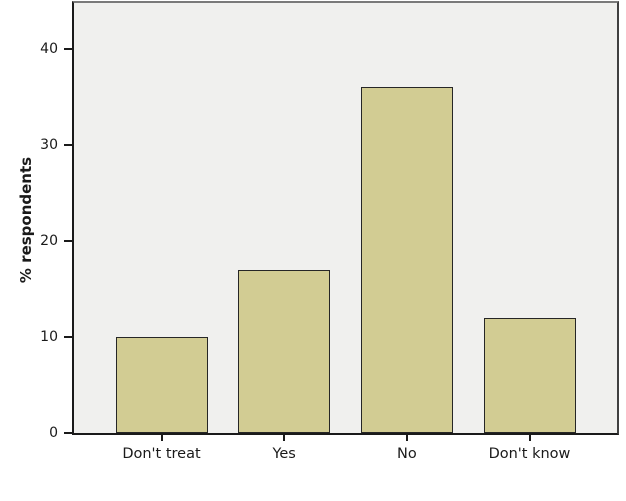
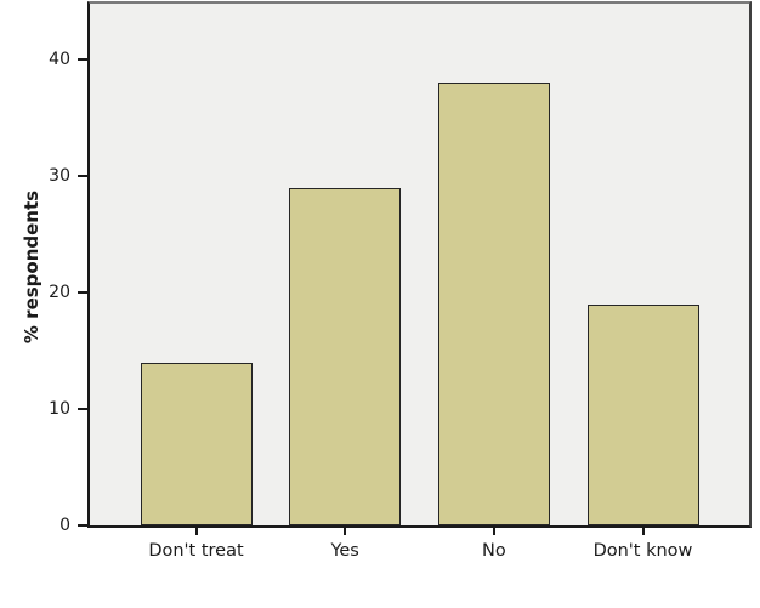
Don't treat: 10 -> 14
Yes: 17 -> 29
No: 36 -> 38
Don't know: 12 -> 19
